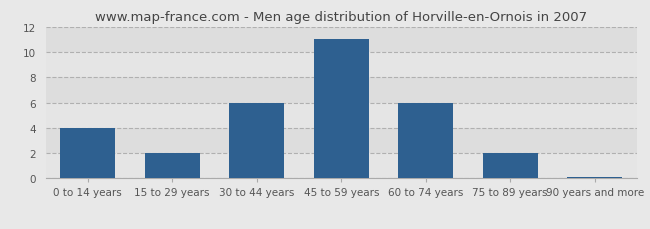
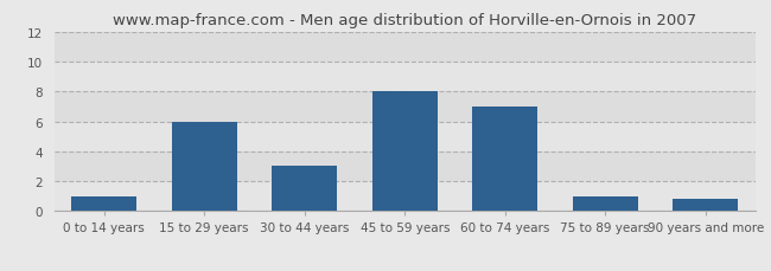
0 to 14 years: 4.0 -> 1.0
15 to 29 years: 2.0 -> 6.0
30 to 44 years: 6.0 -> 3.0
45 to 59 years: 11.0 -> 8.0
60 to 74 years: 6.0 -> 7.0
75 to 89 years: 2.0 -> 1.0
90 years and more: 0.1 -> 0.8
